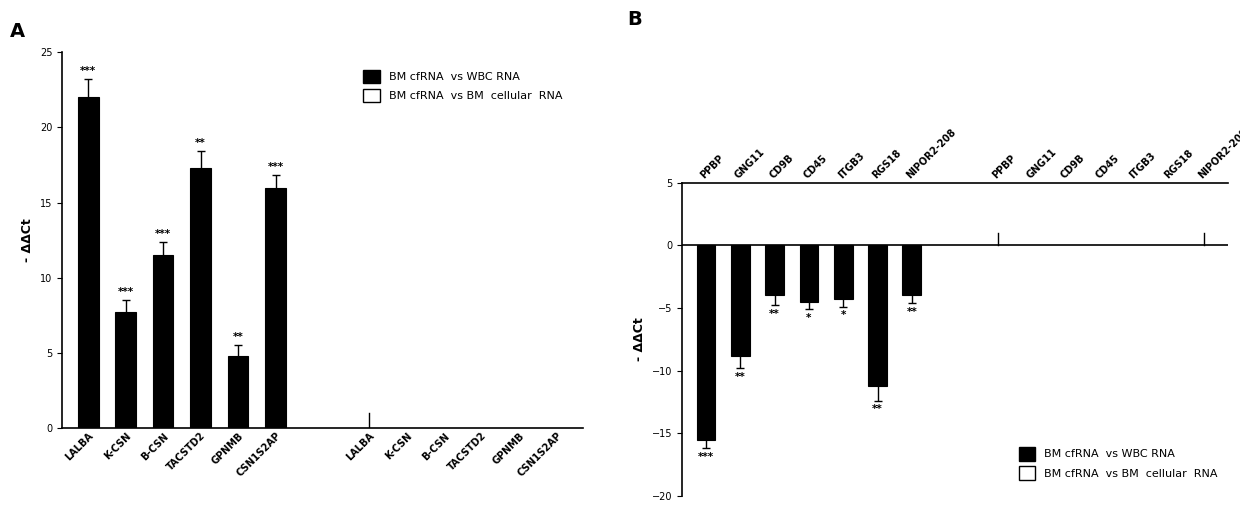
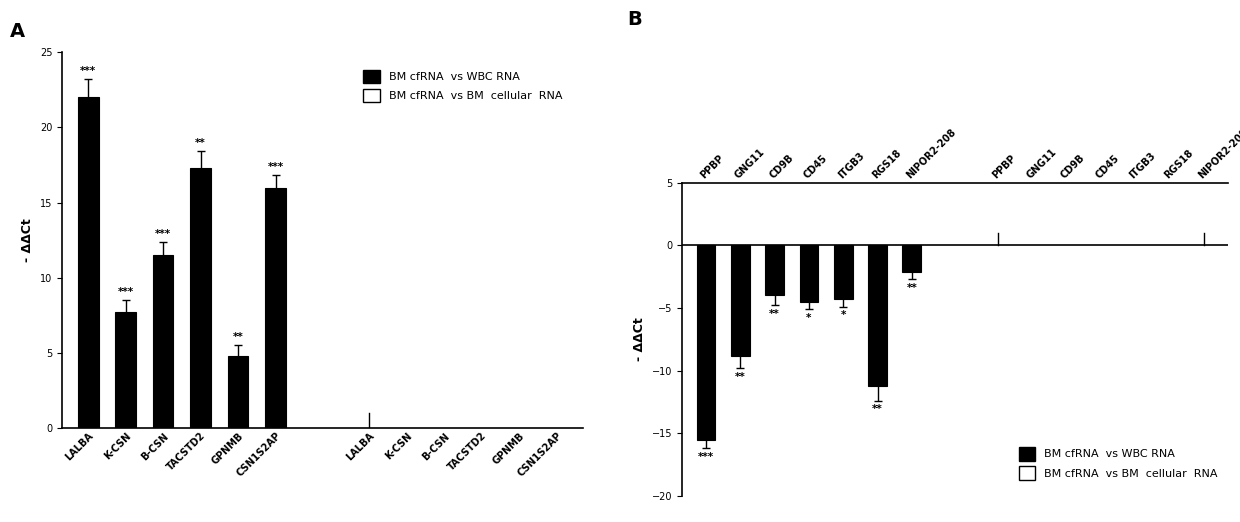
NIPOR2-208: -4.0 -> -2.1
